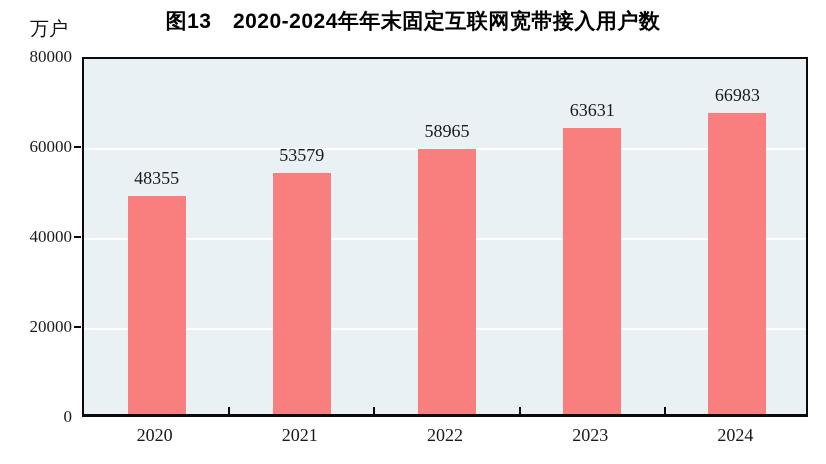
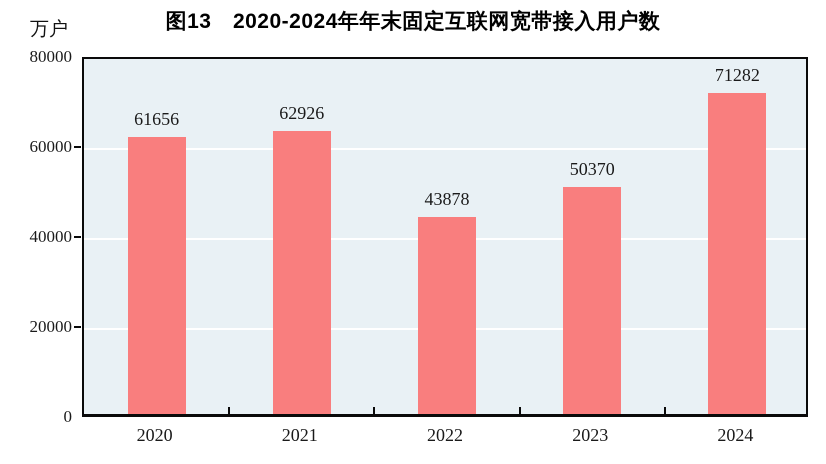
2020: 48355 -> 61656
2021: 53579 -> 62926
2022: 58965 -> 43878
2023: 63631 -> 50370
2024: 66983 -> 71282
